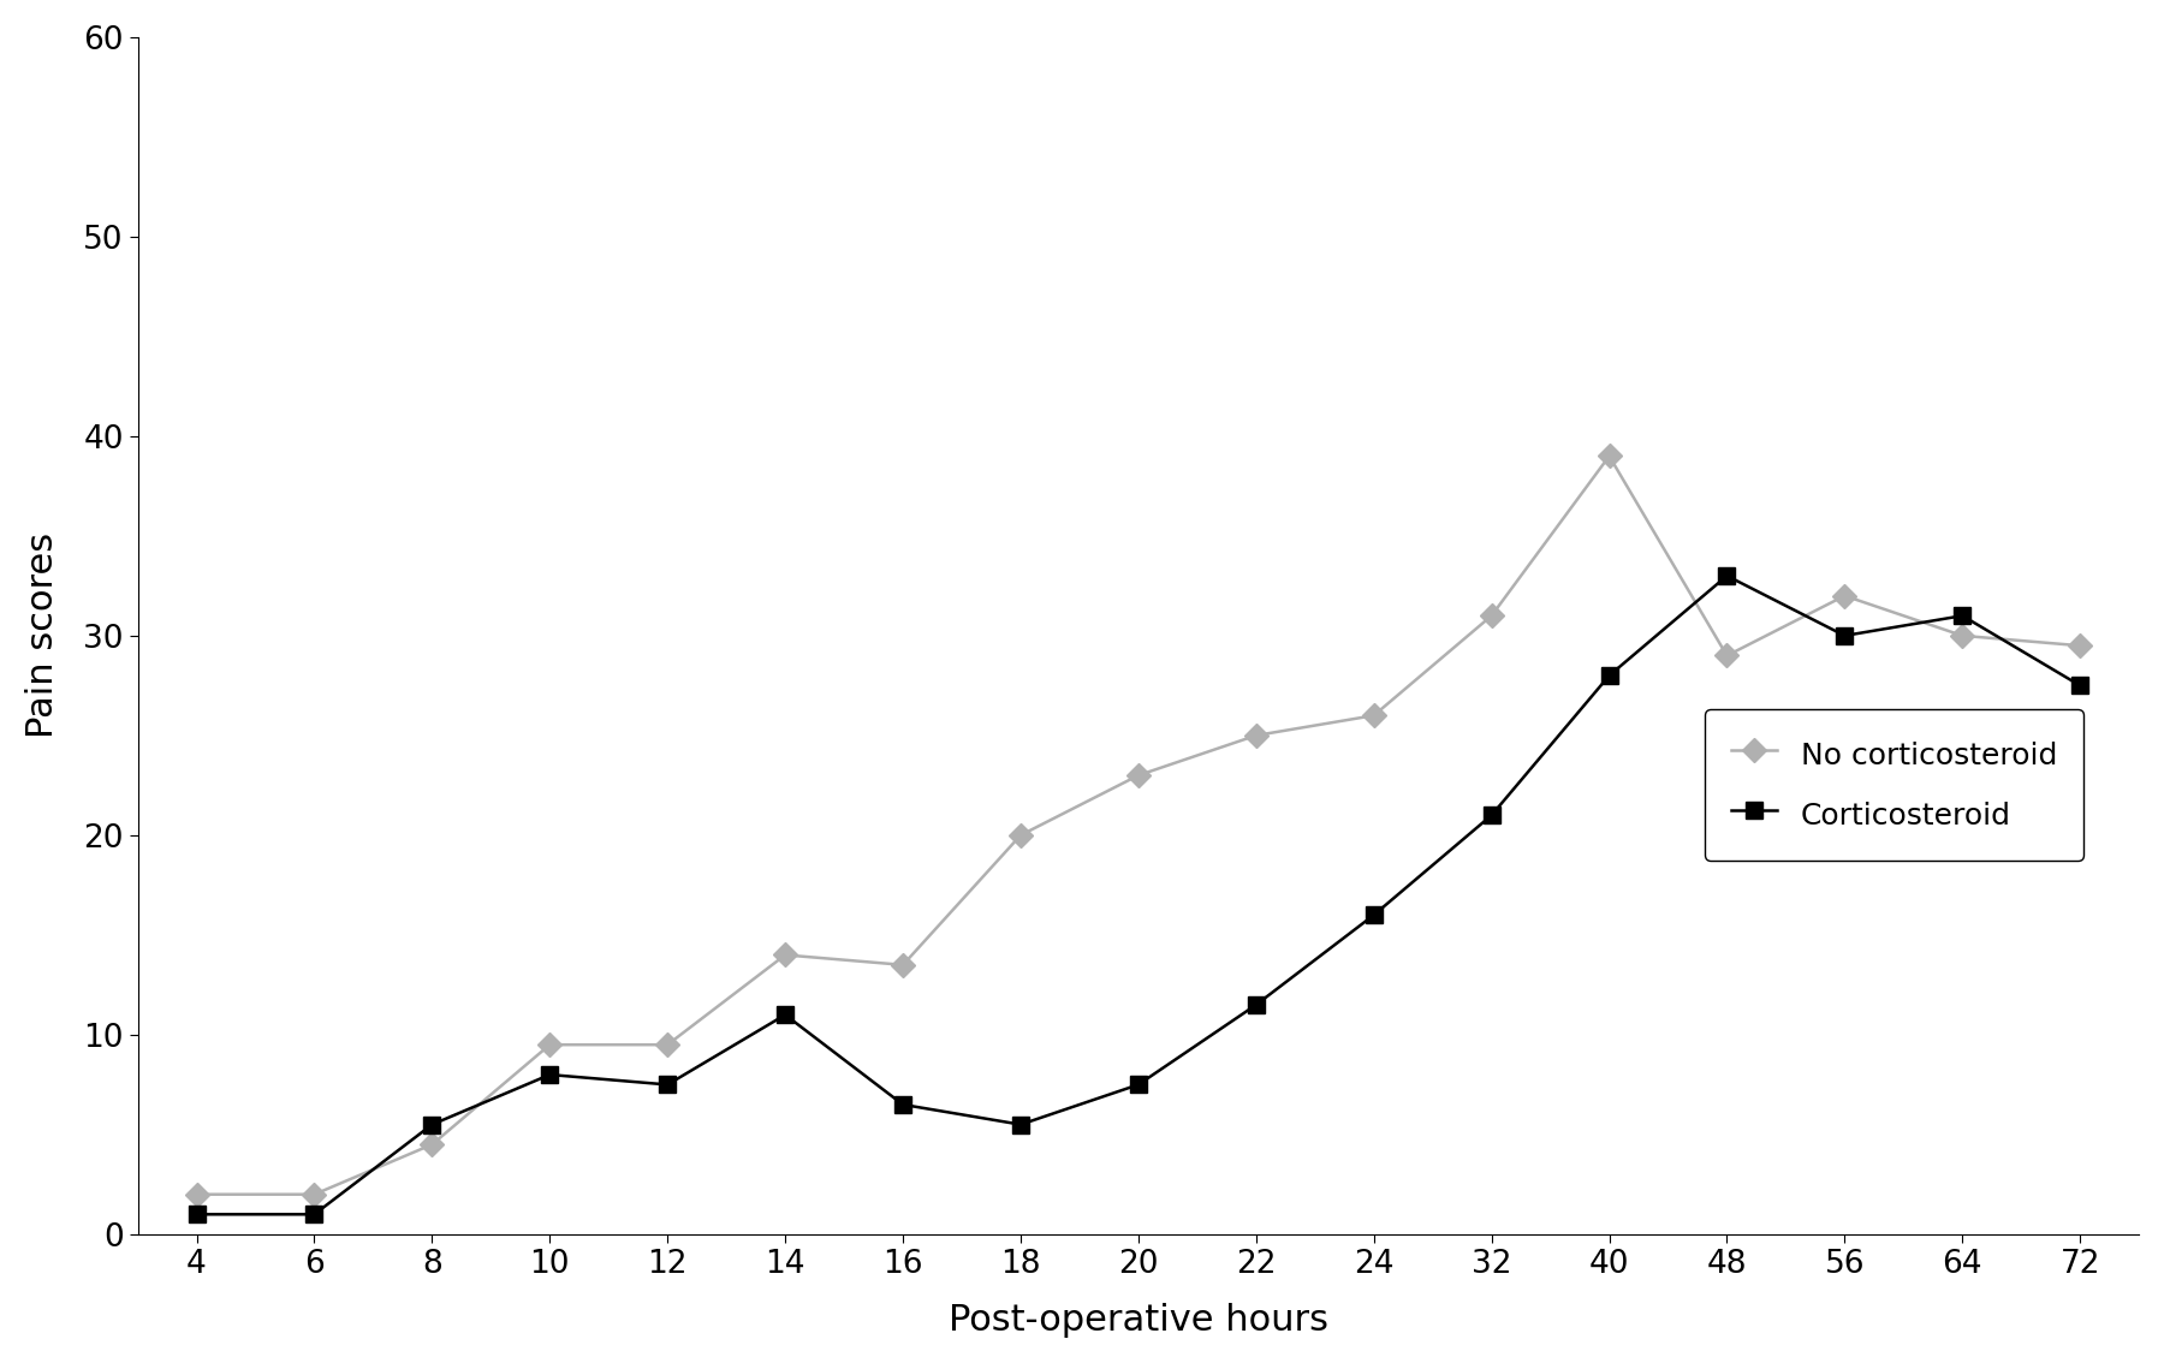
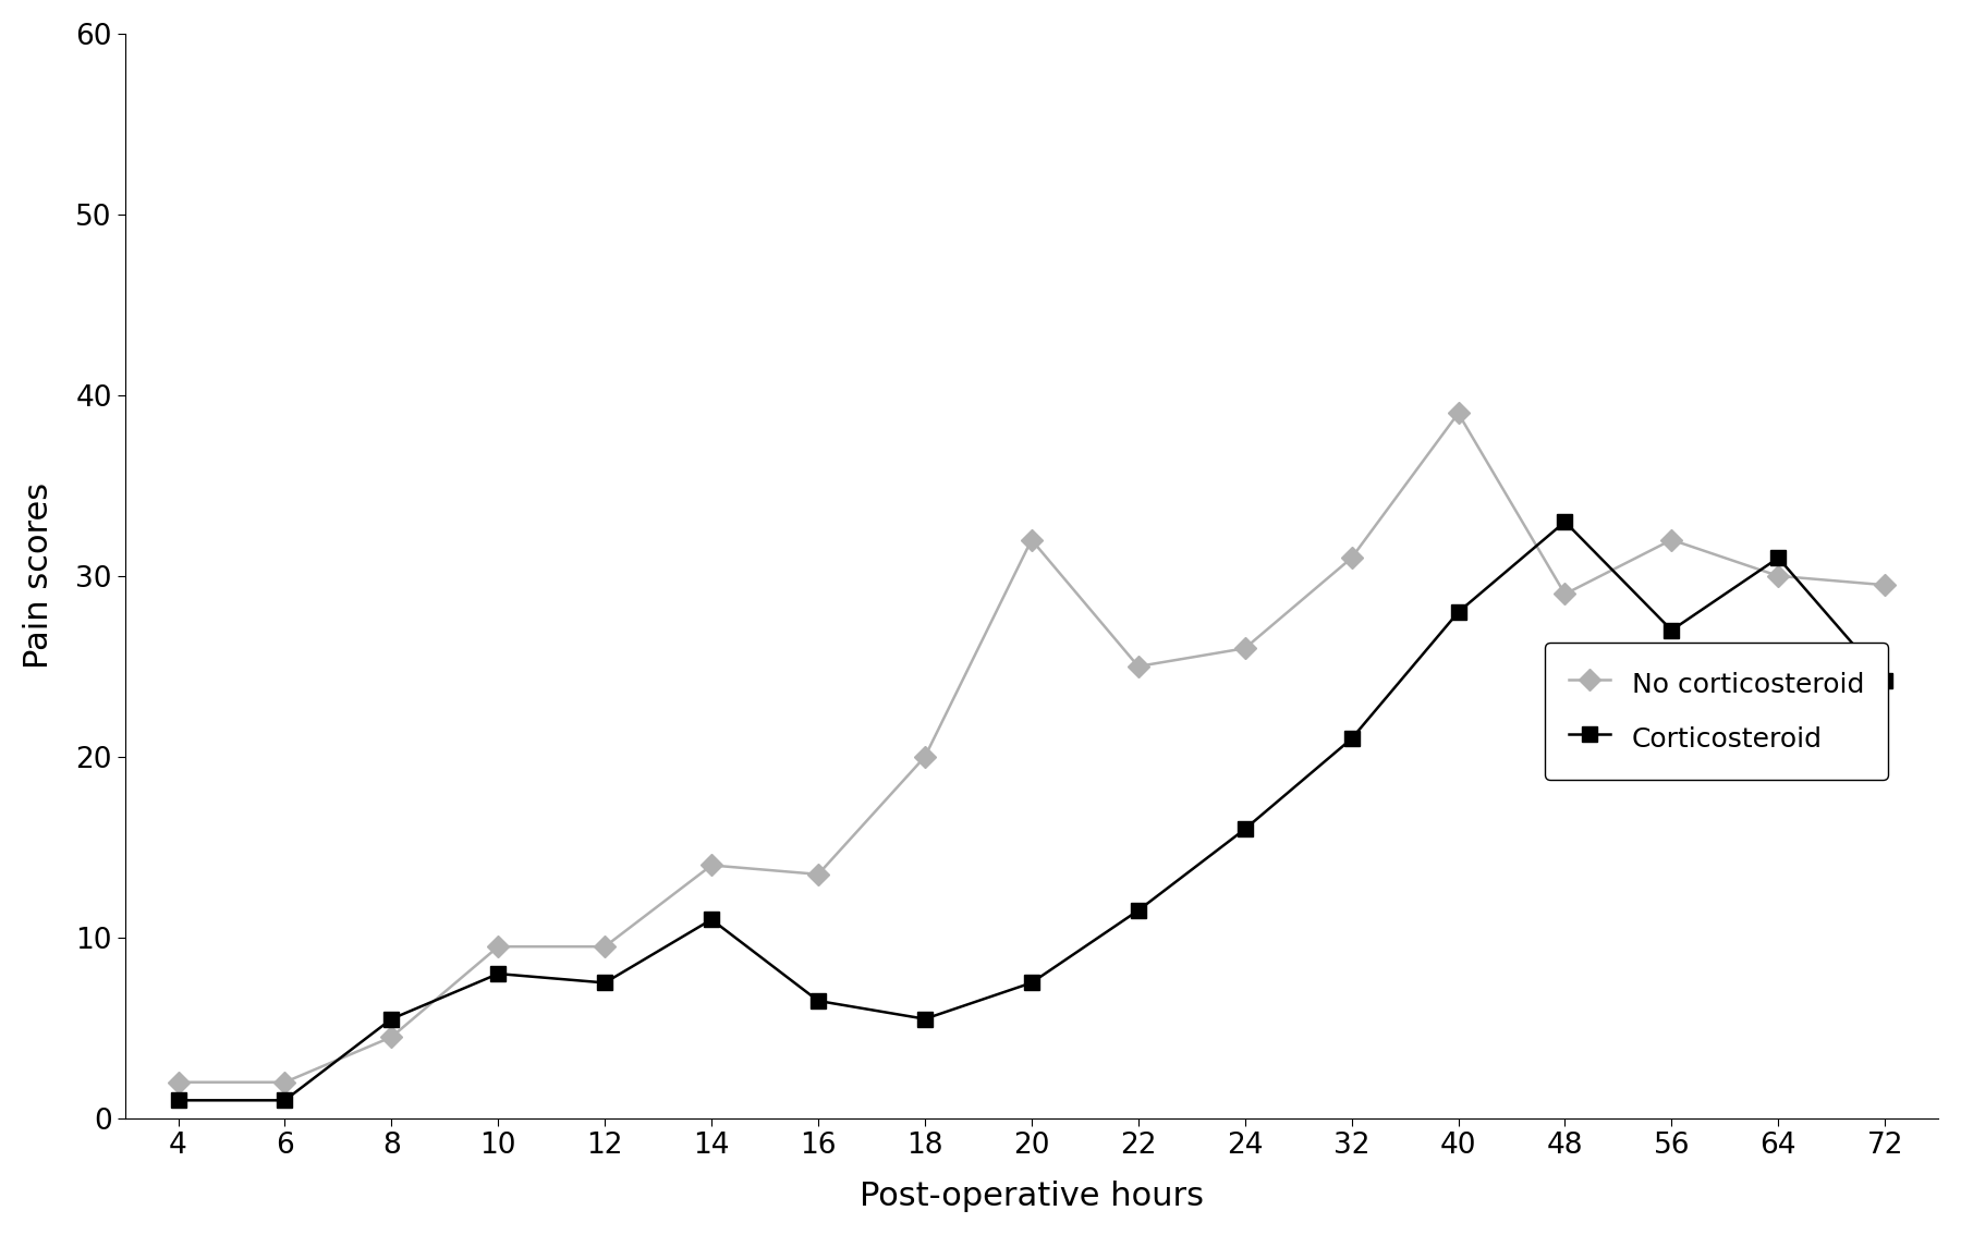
No corticosteroid/20: 23.0 -> 32.0
Corticosteroid/56: 30.0 -> 27.0
Corticosteroid/72: 27.5 -> 24.2
